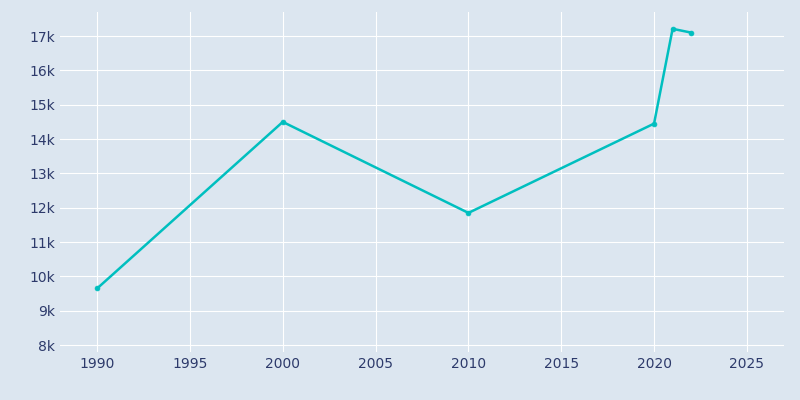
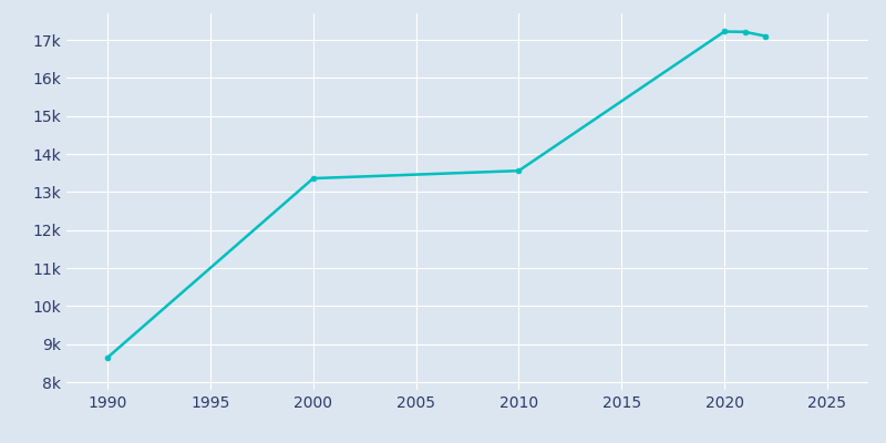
1990: 9.65k -> 8.65k
2000: 14.50k -> 13.36k
2010: 11.85k -> 13.56k
2020: 14.45k -> 17.22k
